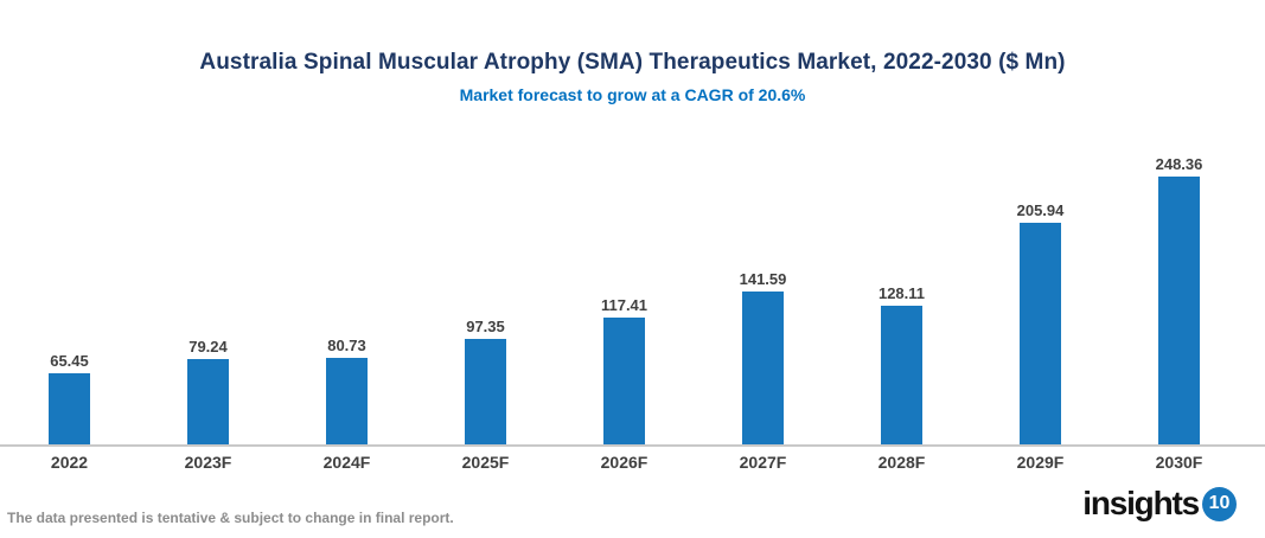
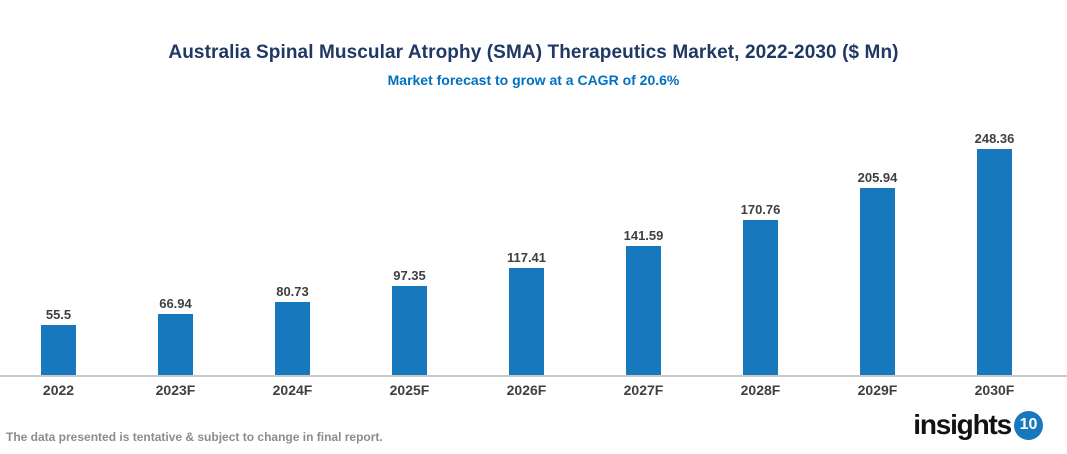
2022: 65.45 -> 55.5
2023F: 79.24 -> 66.94
2028F: 128.11 -> 170.76
